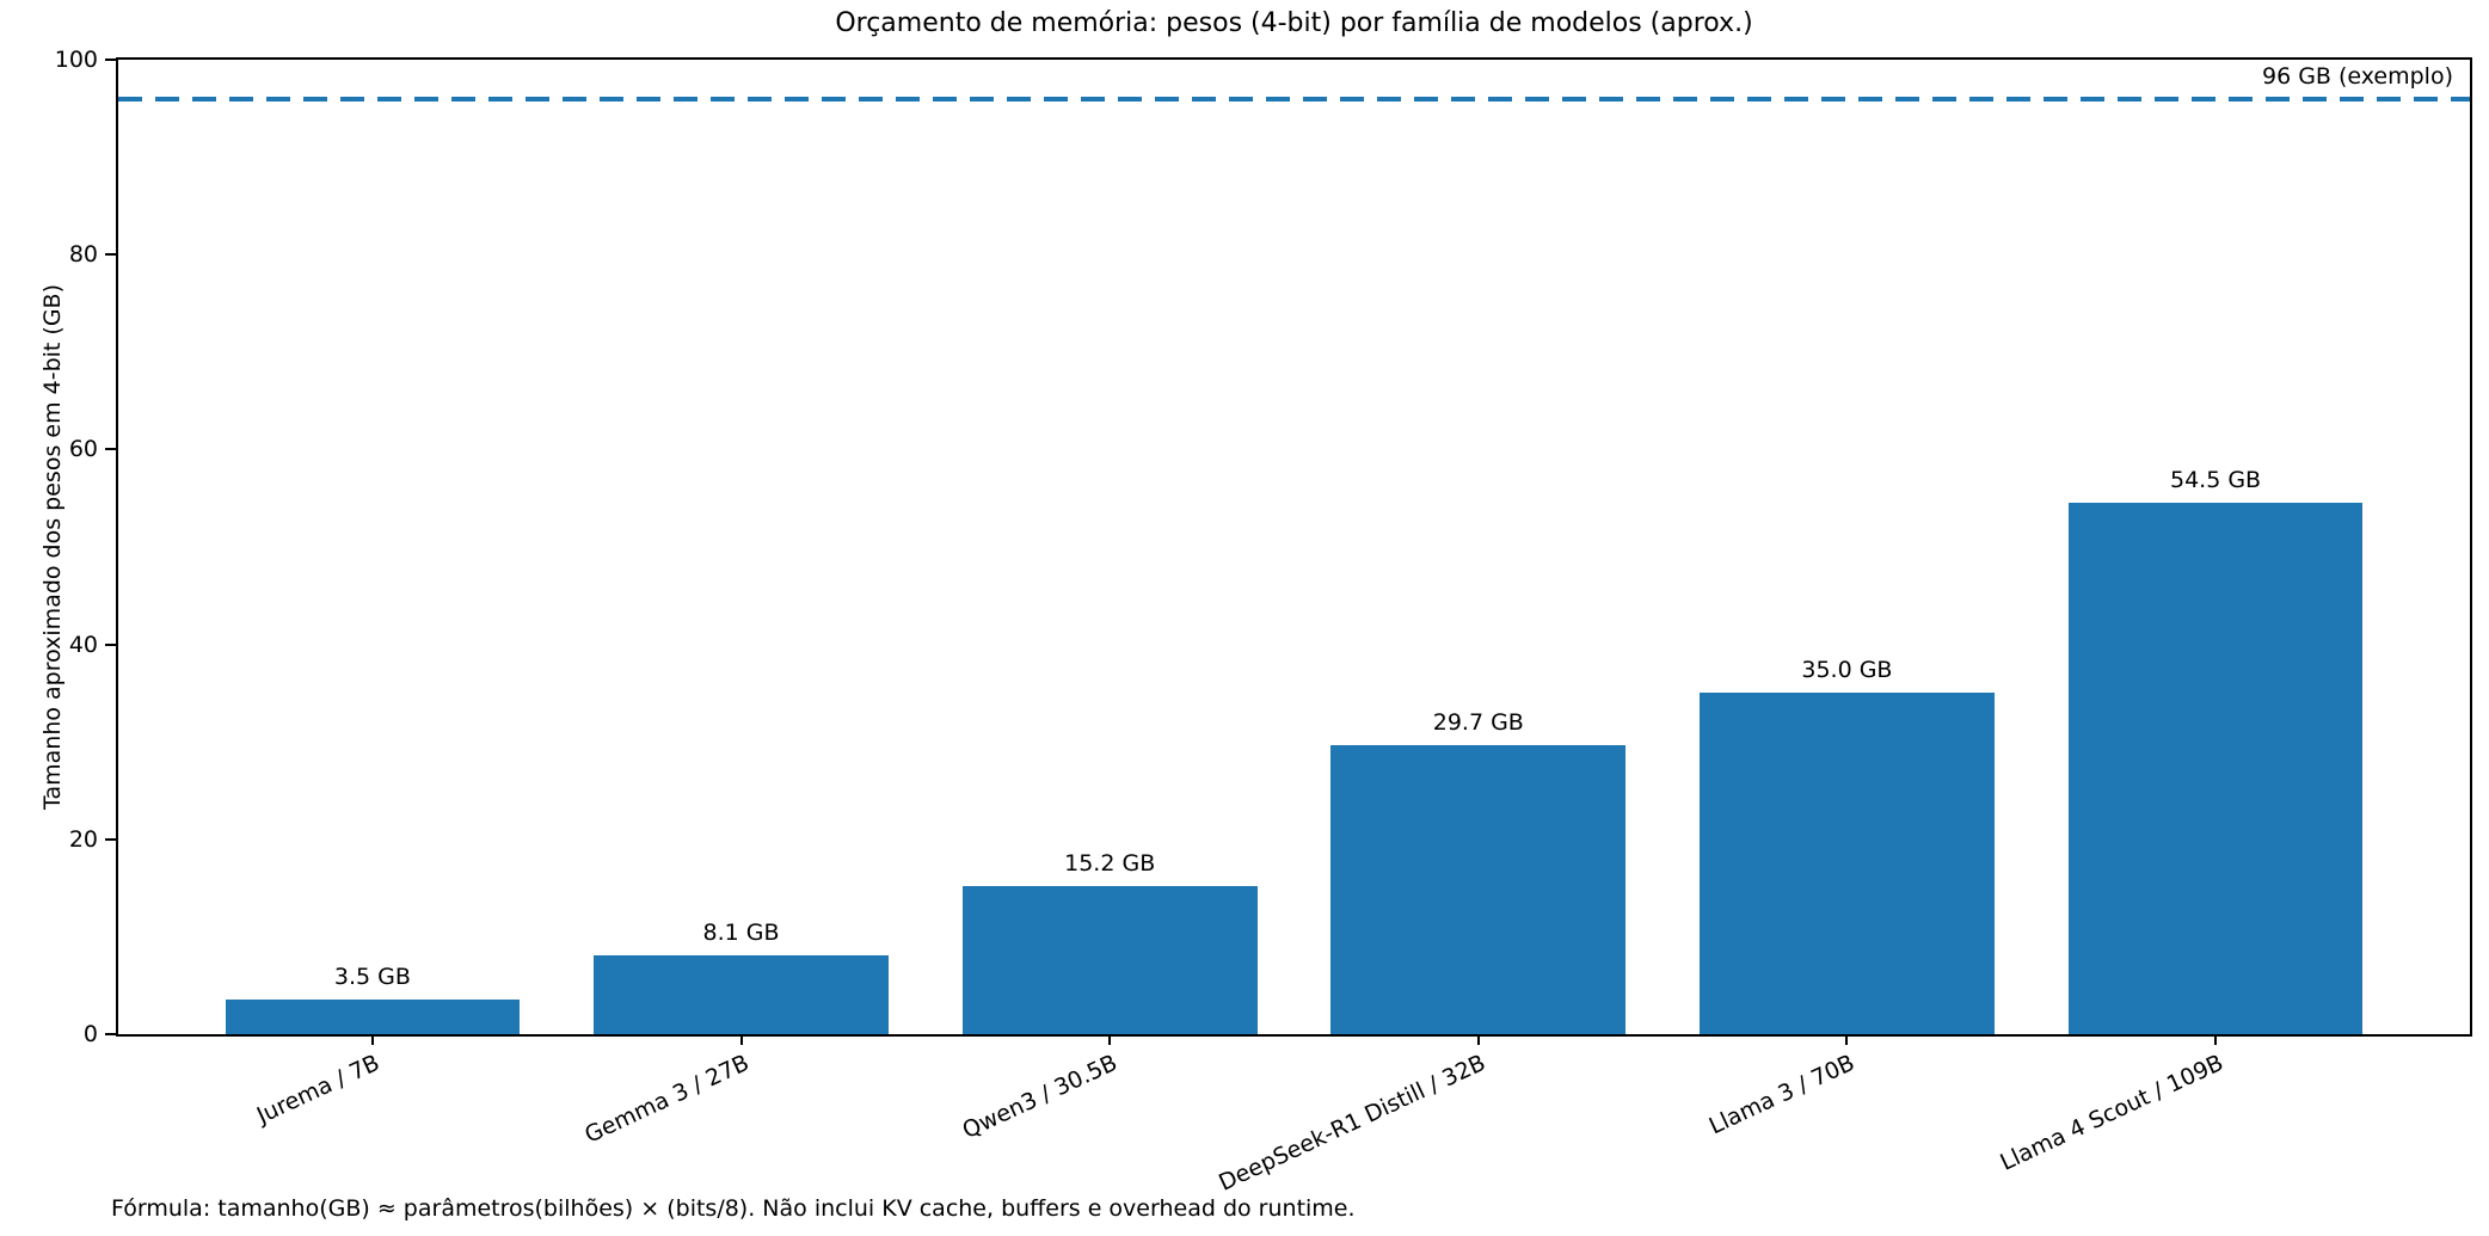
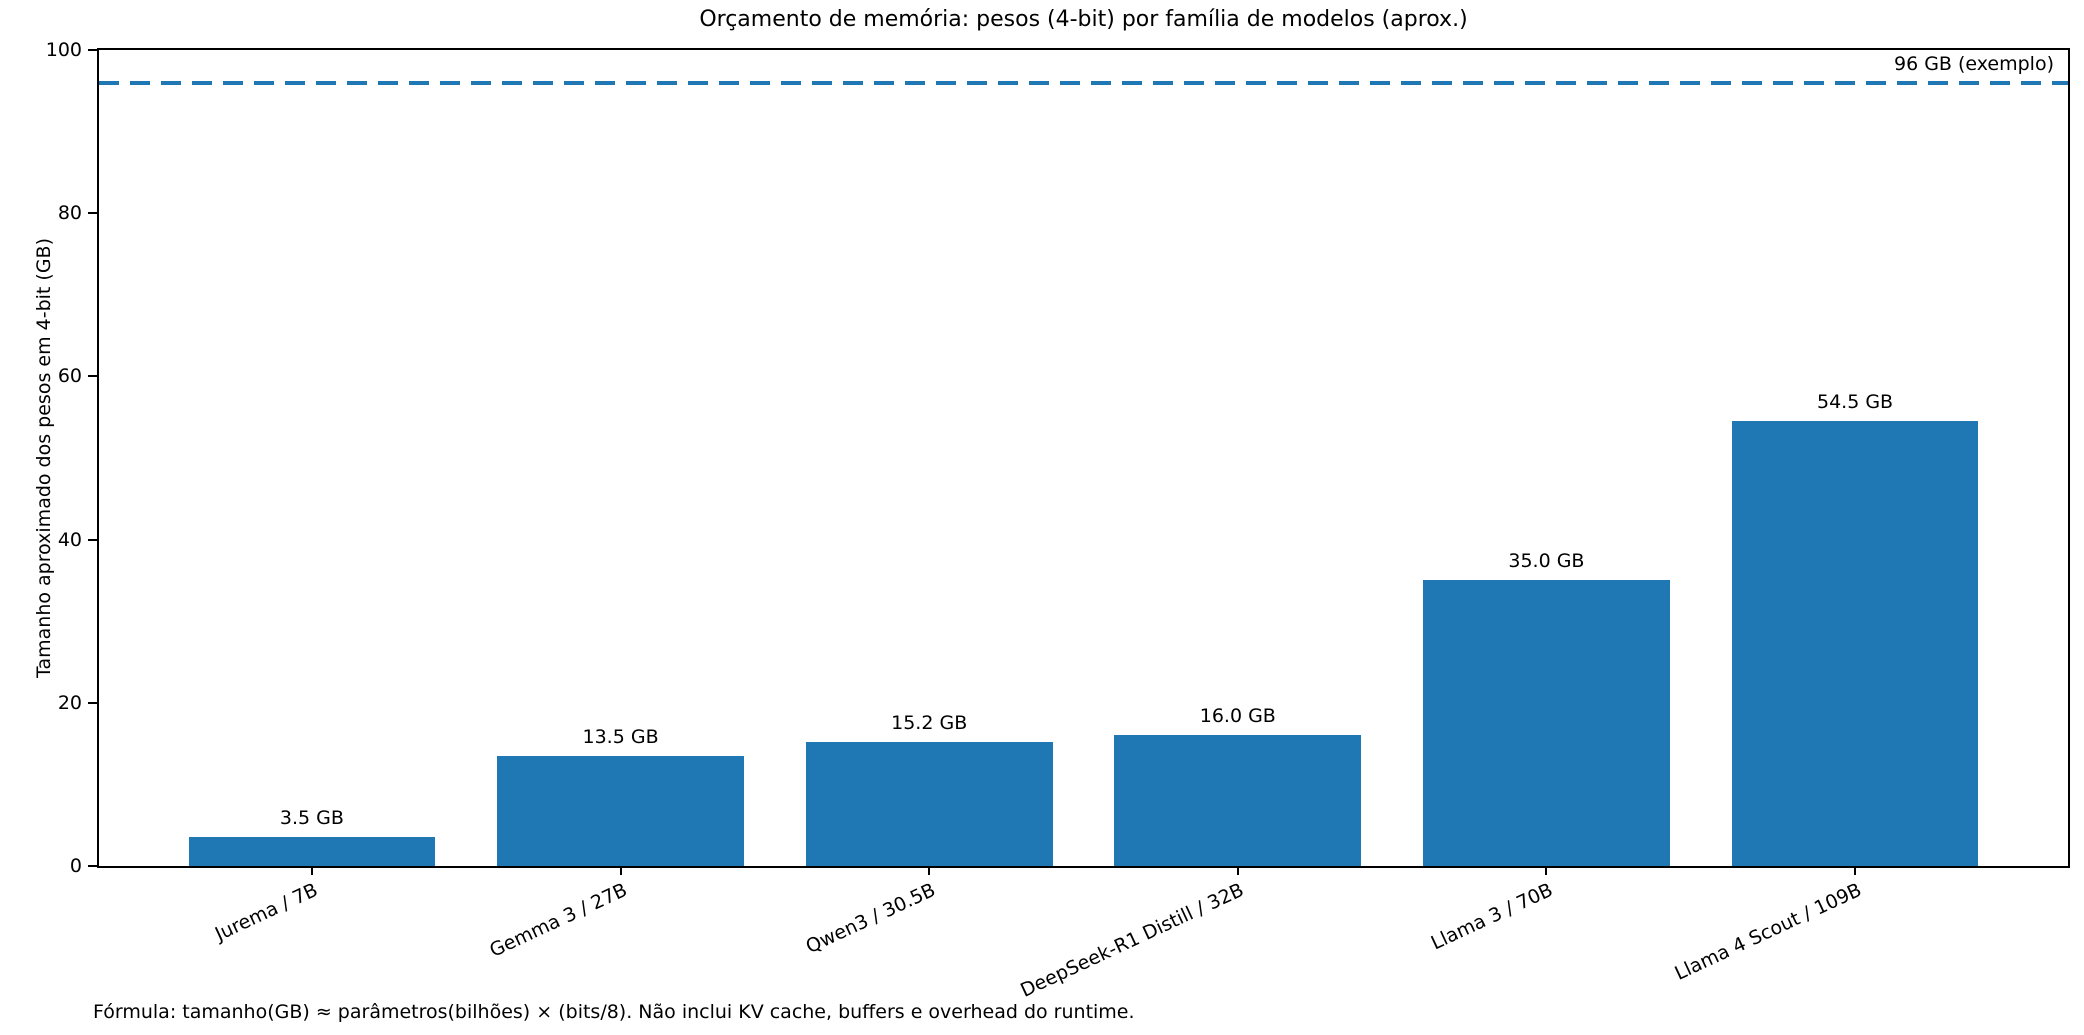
Gemma 3 / 27B: 8.1 -> 13.5
DeepSeek-R1 Distill / 32B: 29.7 -> 16.0
